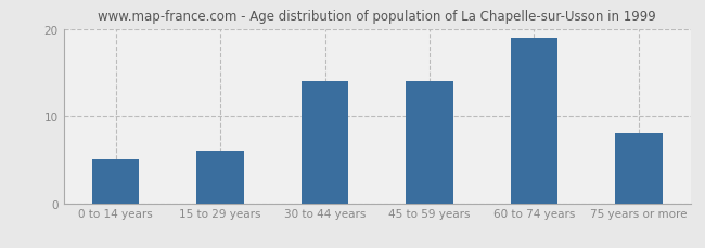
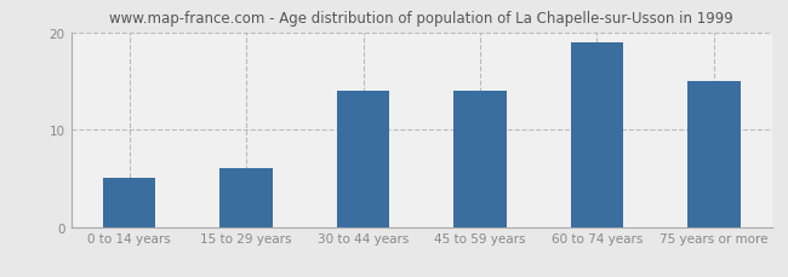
75 years or more: 8 -> 15
